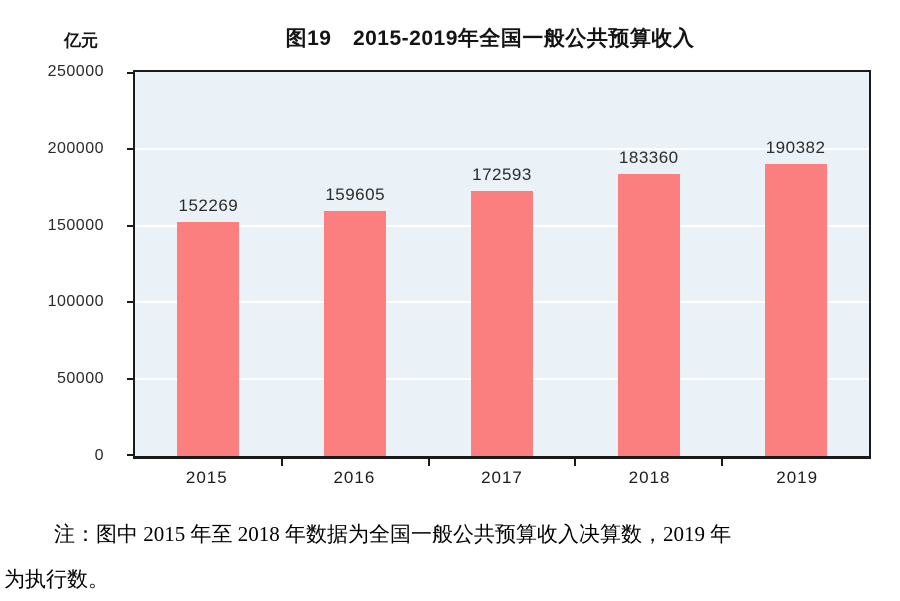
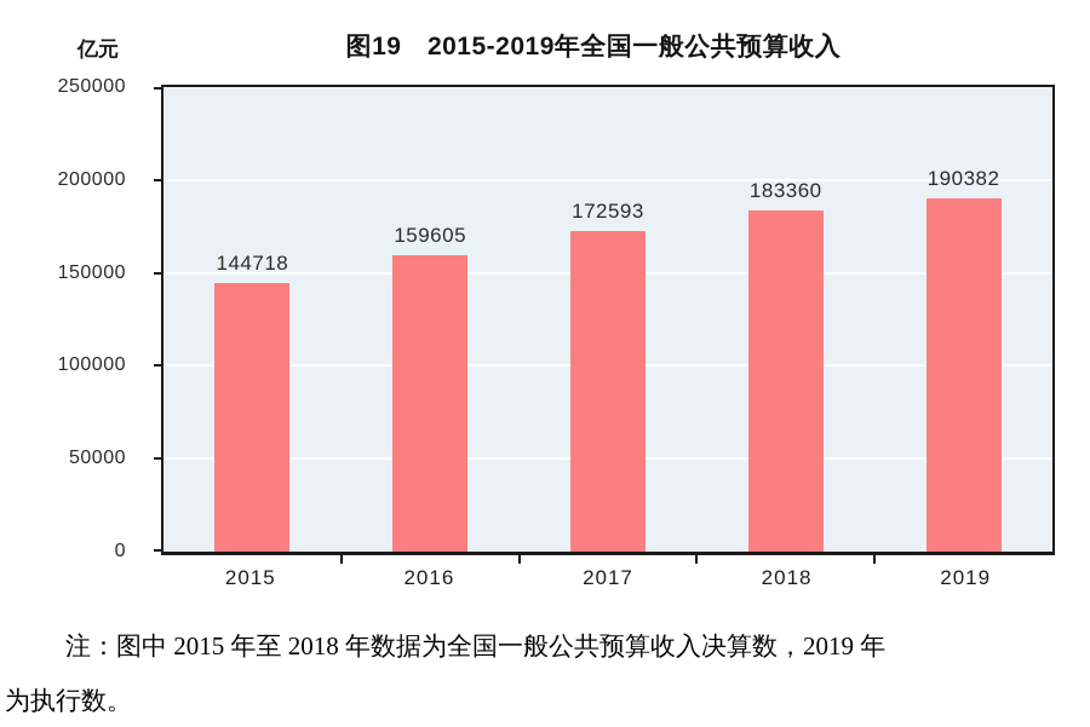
2015: 152269 -> 144718
